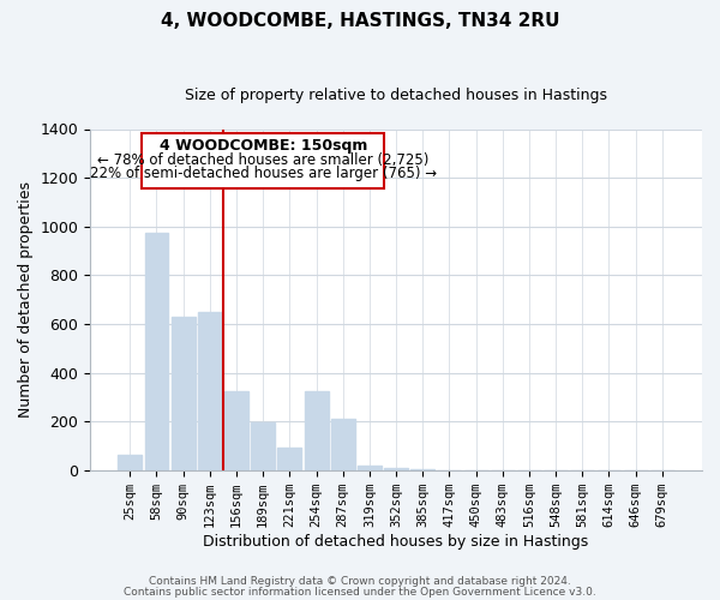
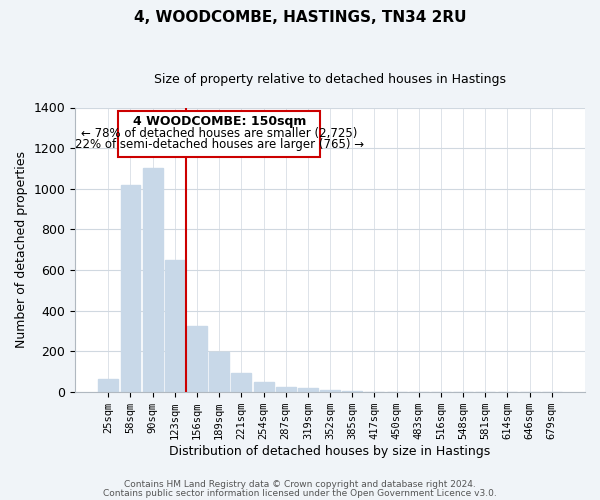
58sqm: 975 -> 1020
90sqm: 630 -> 1100
254sqm: 325 -> 50
287sqm: 210 -> 25
